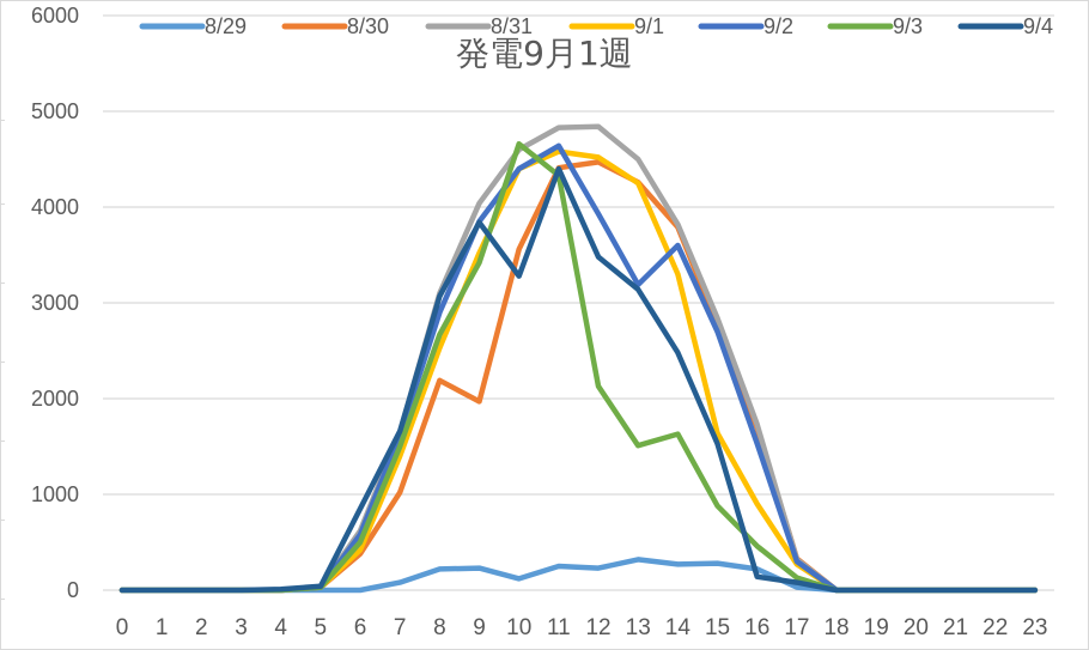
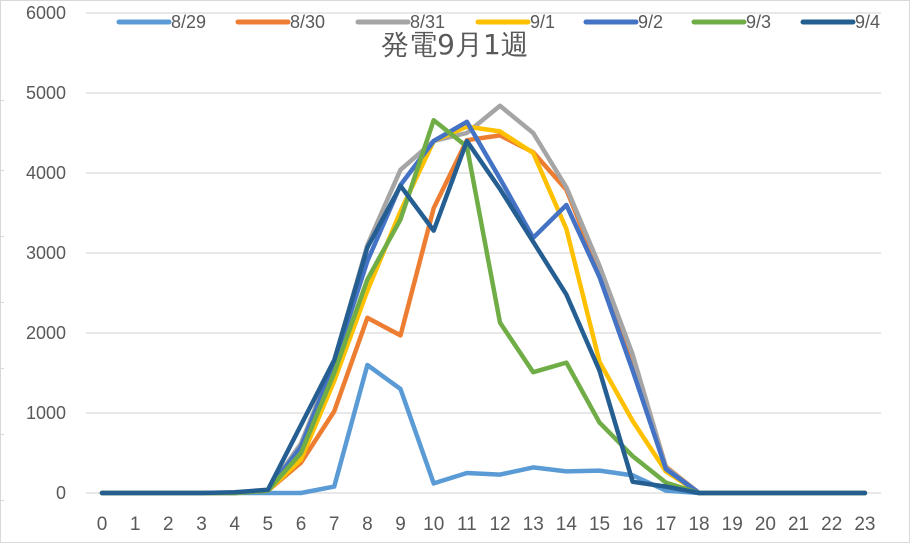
8/29/8: 200 -> 1600
8/29/9: 200 -> 1300
8/31/10: 4600 -> 4400
8/31/11: 4800 -> 4500
9/4/12: 3500 -> 3800
